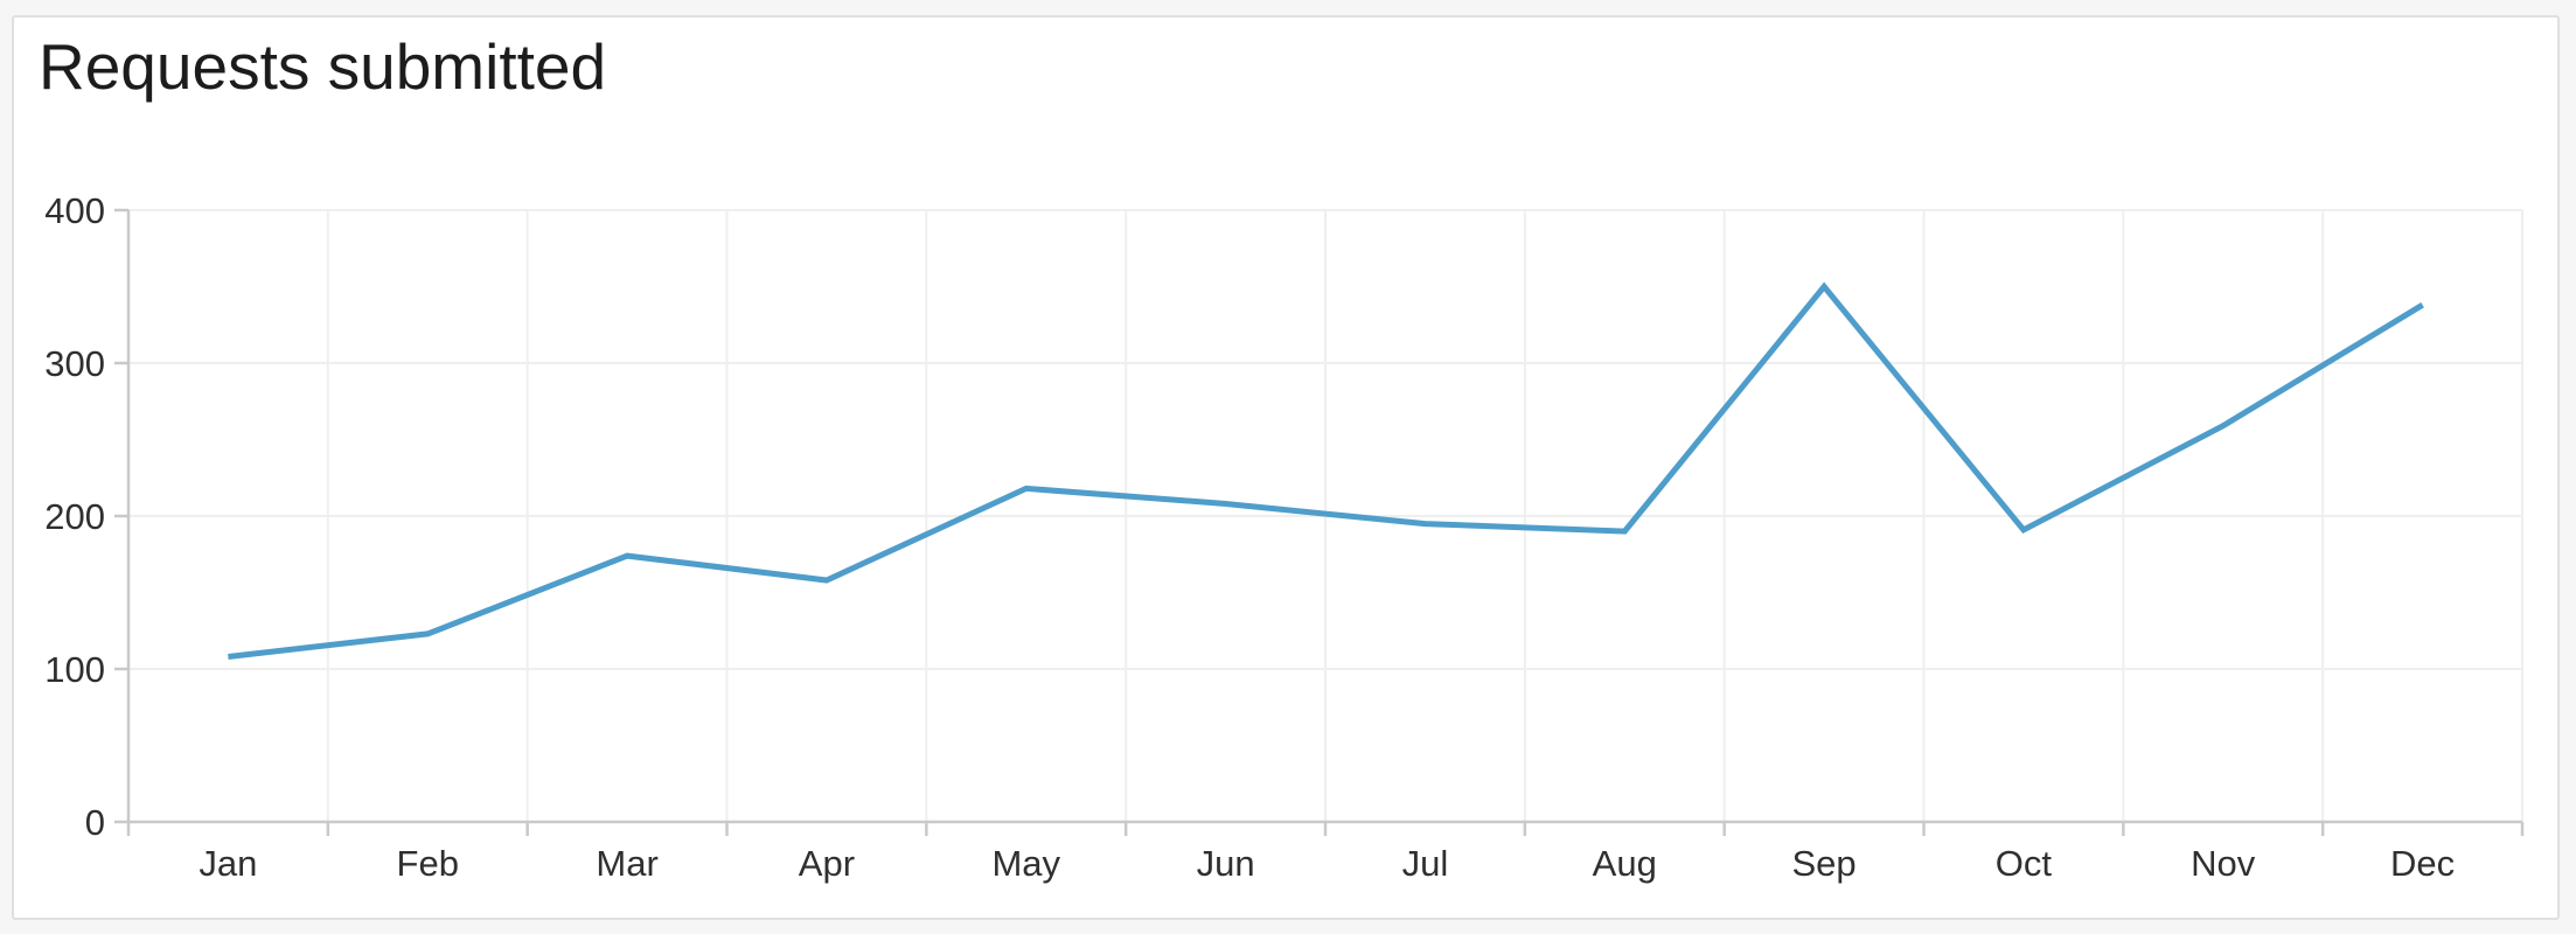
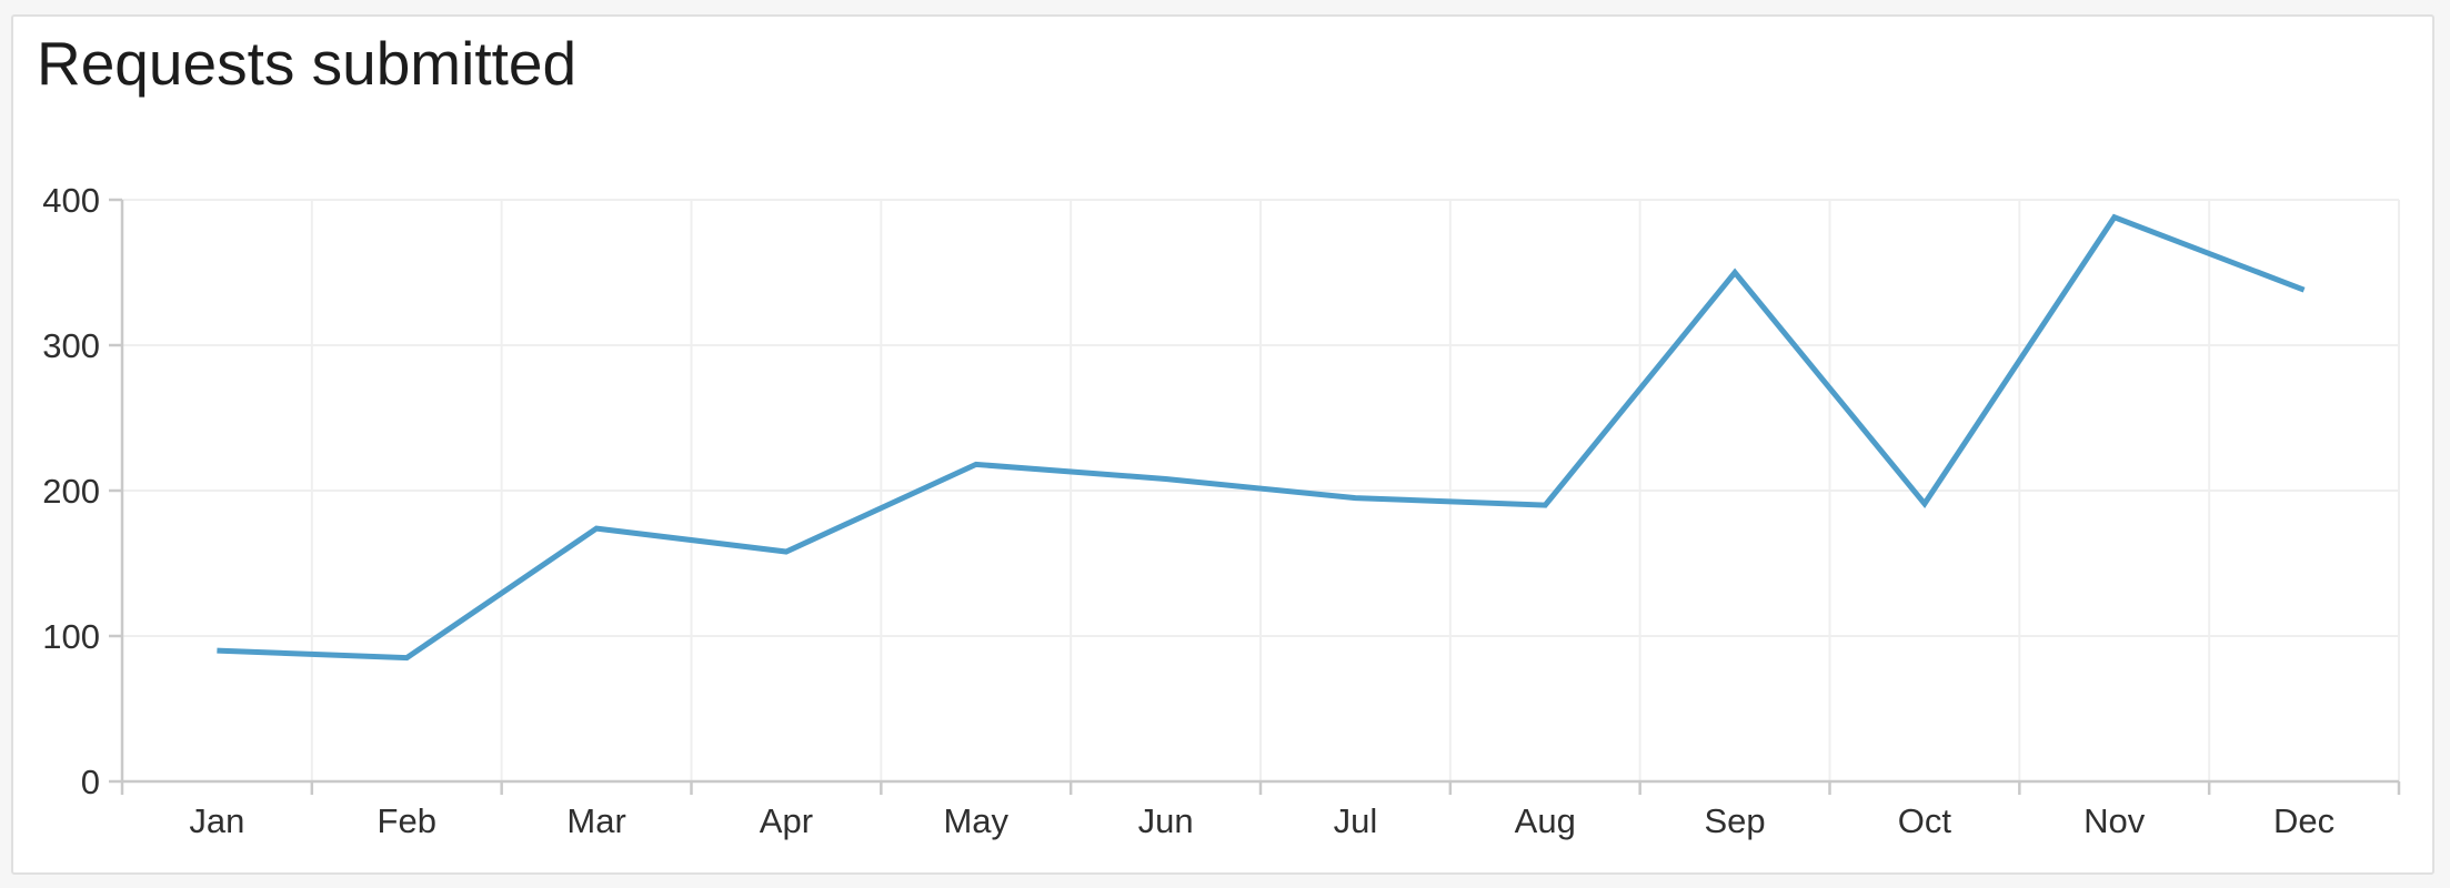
Jan: 108 -> 90
Feb: 123 -> 85
Nov: 259 -> 388
